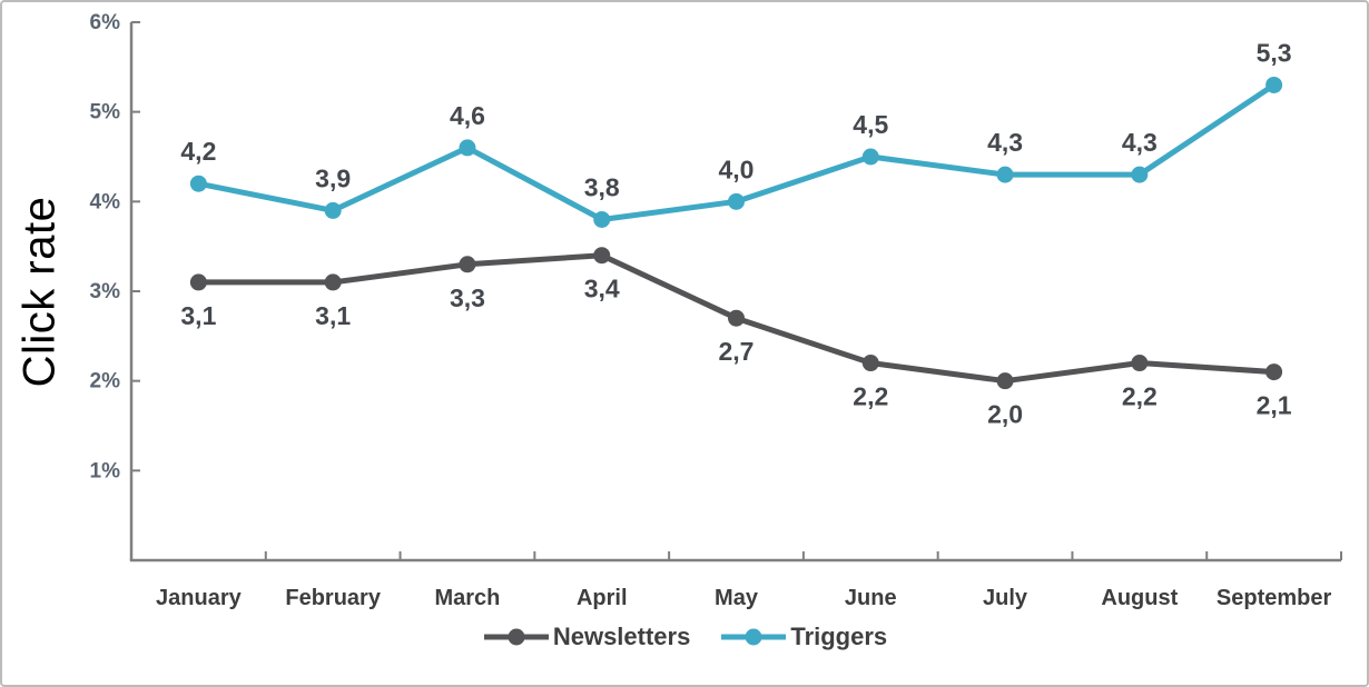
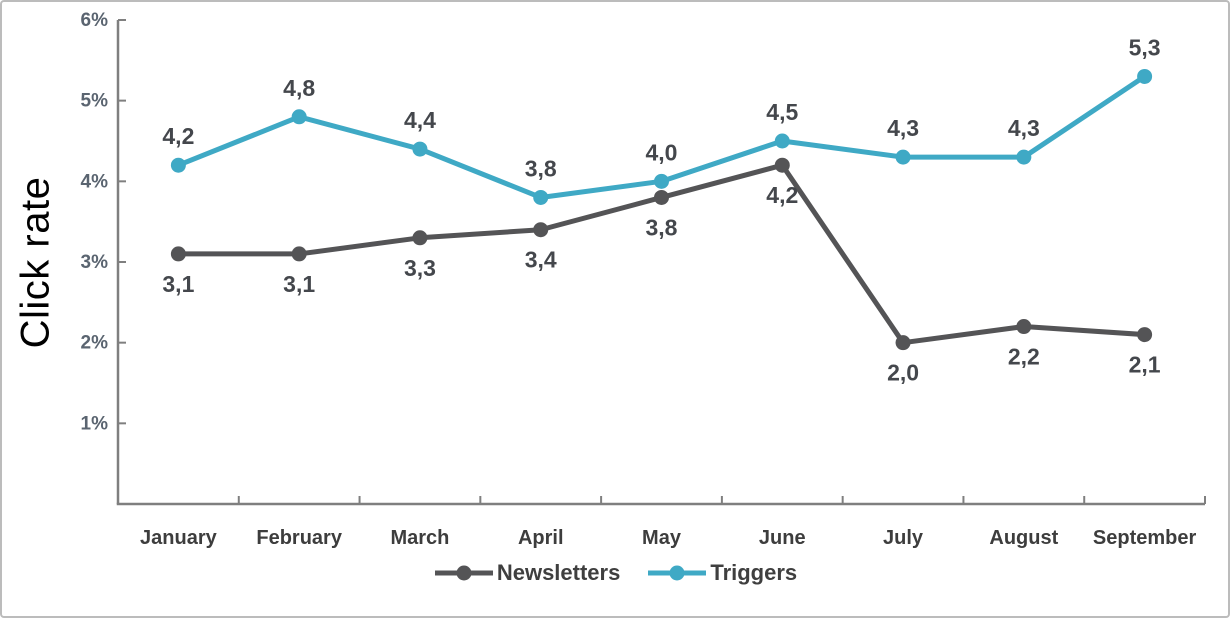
Triggers/February: 3,9 -> 4,8
Triggers/March: 4,6 -> 4,4
Newsletters/May: 2,7 -> 3,8
Newsletters/June: 2,2 -> 4,2
